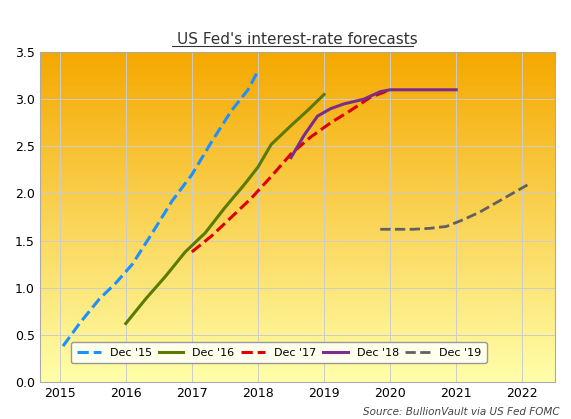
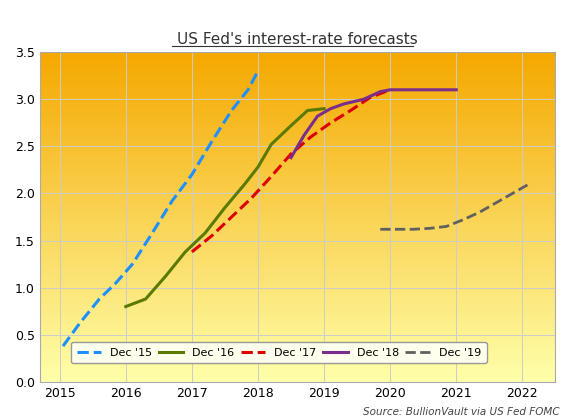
Dec '16/2016: 0.62 -> 0.80
Dec '16/2019: 3.05 -> 2.90
